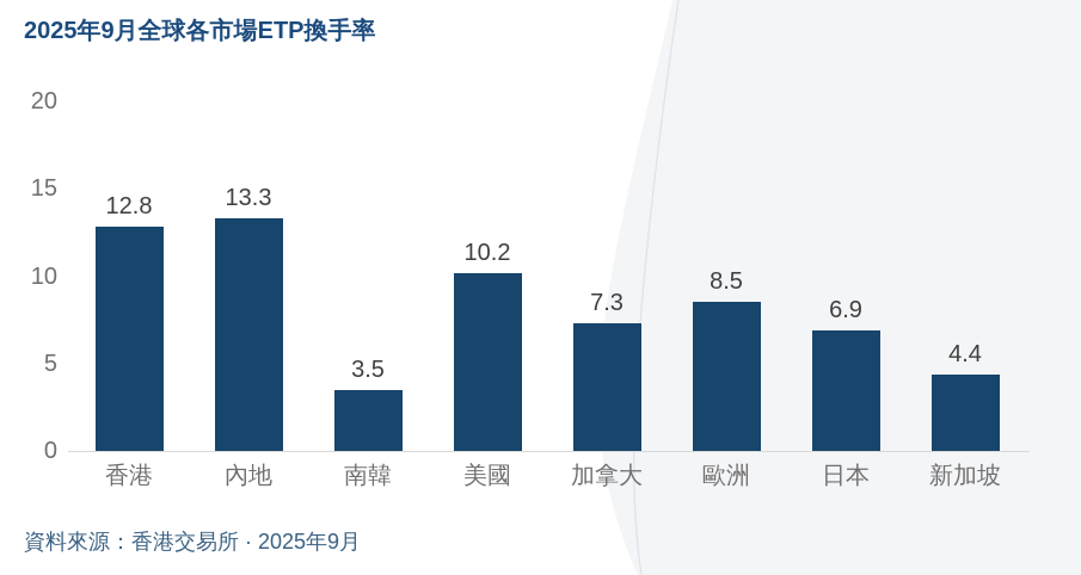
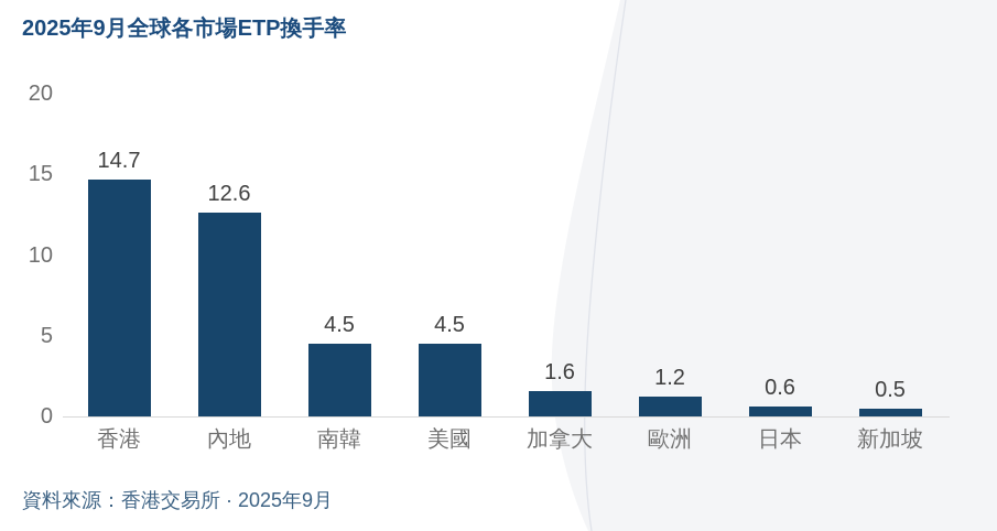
香港: 12.8 -> 14.7
內地: 13.3 -> 12.6
南韓: 3.5 -> 4.5
美國: 10.2 -> 4.5
加拿大: 7.3 -> 1.6
歐洲: 8.5 -> 1.2
日本: 6.9 -> 0.6
新加坡: 4.4 -> 0.5
